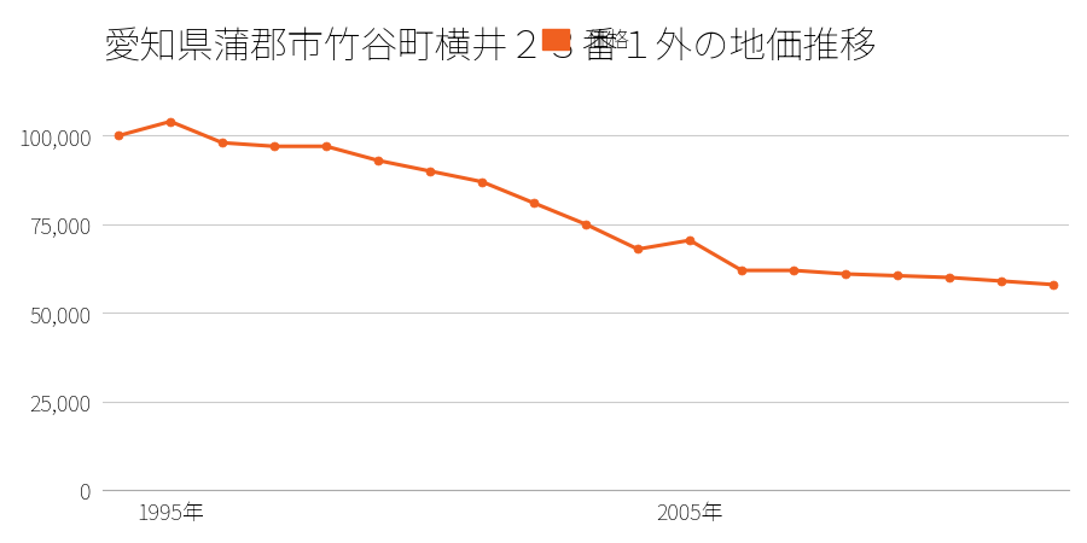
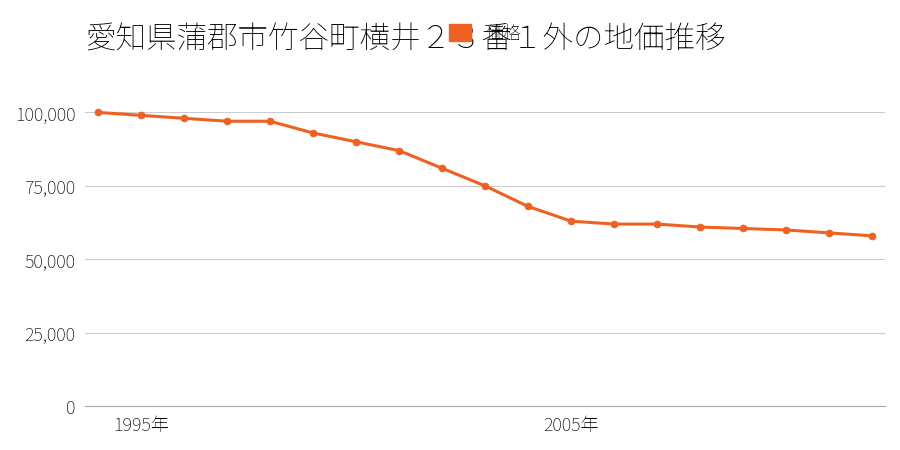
1995年: 104,000 -> 99,000
2005年: 70,500 -> 63,000
